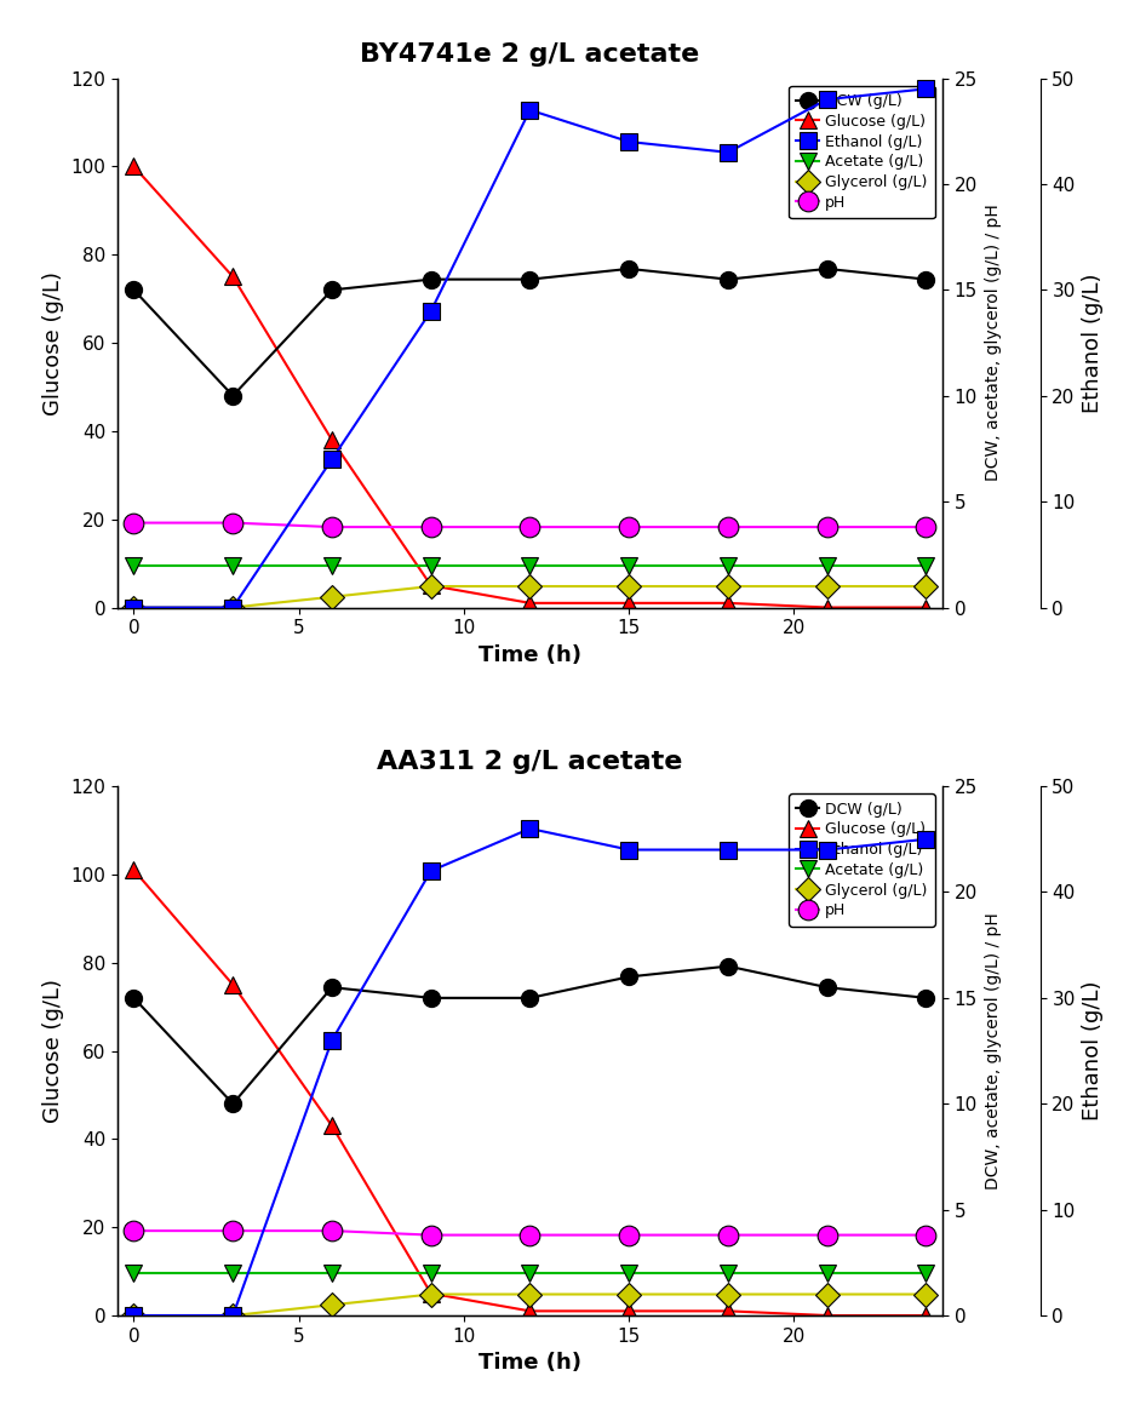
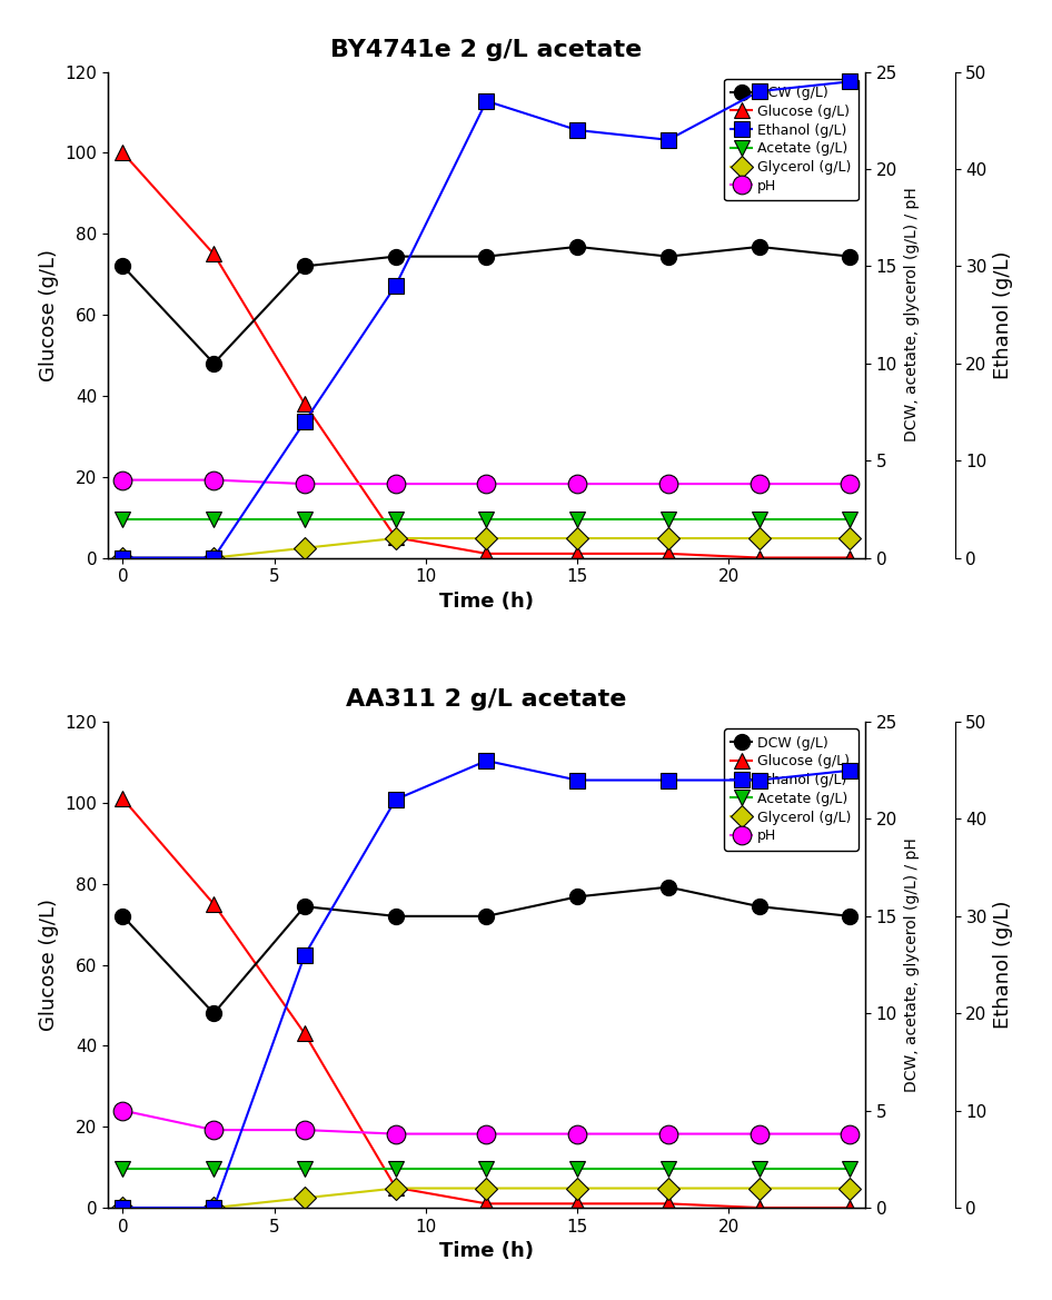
AA311 2 g/L acetate/pH/0: 4.0 -> 5.0
